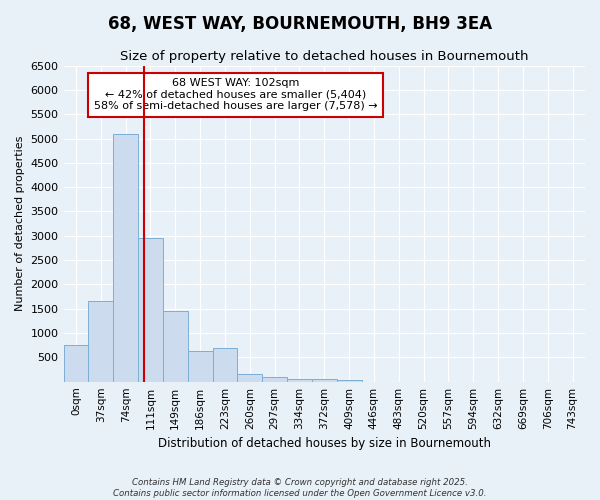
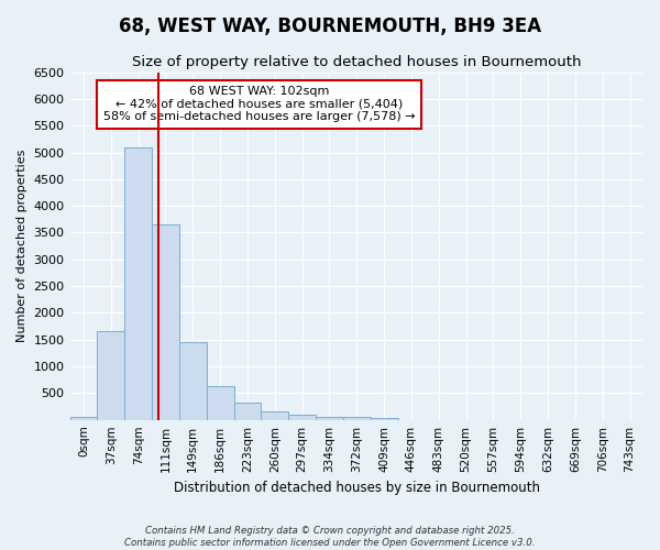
0sqm: 750 -> 50
111sqm: 2950 -> 3650
223sqm: 700 -> 320
